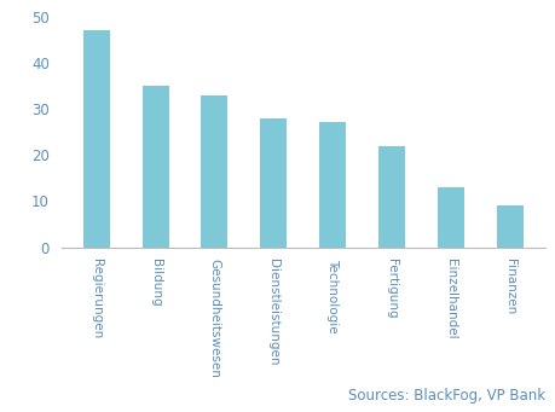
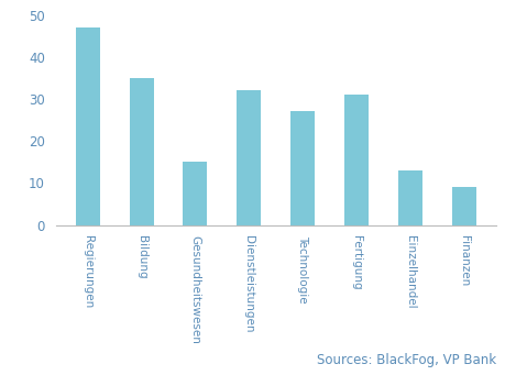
Gesundheitswesen: 33 -> 15
Dienstleistungen: 28 -> 32
Fertigung: 22 -> 31
